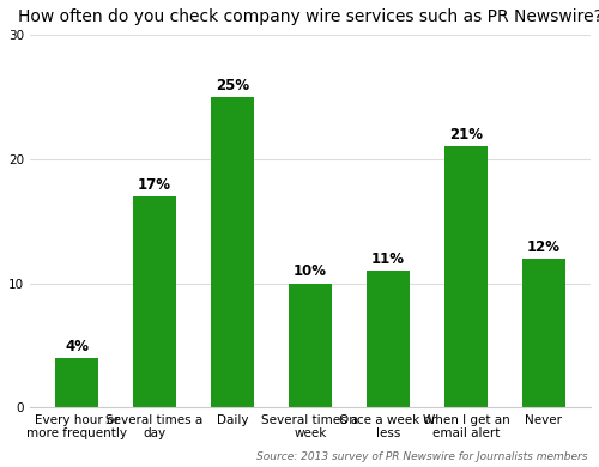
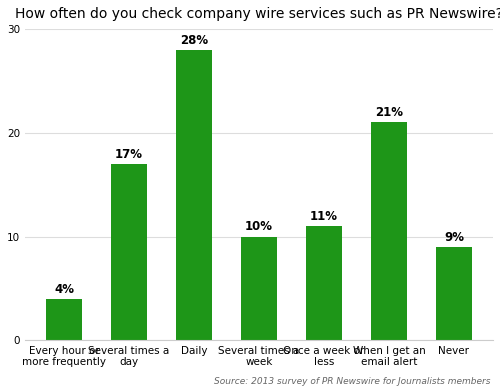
Daily: 25% -> 28%
Never: 12% -> 9%
